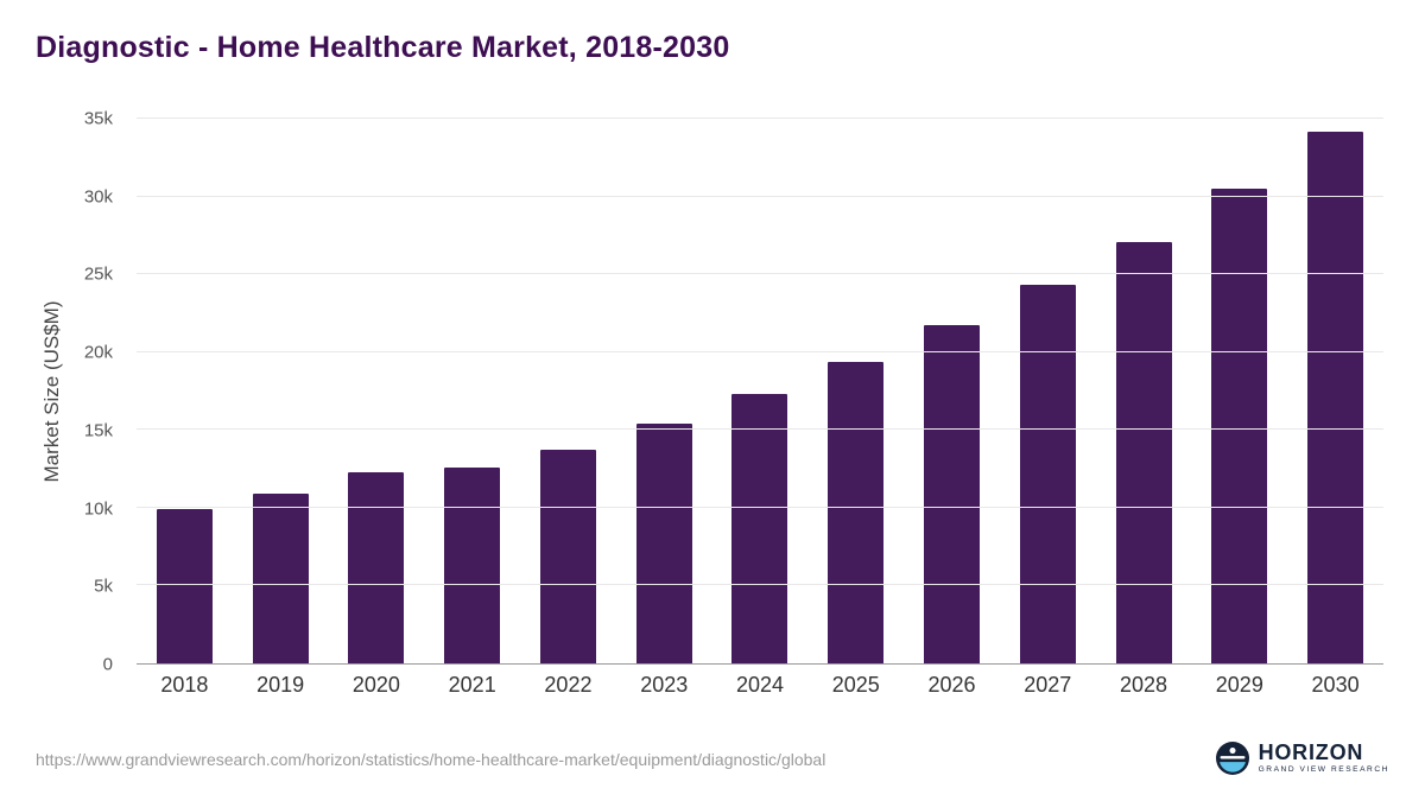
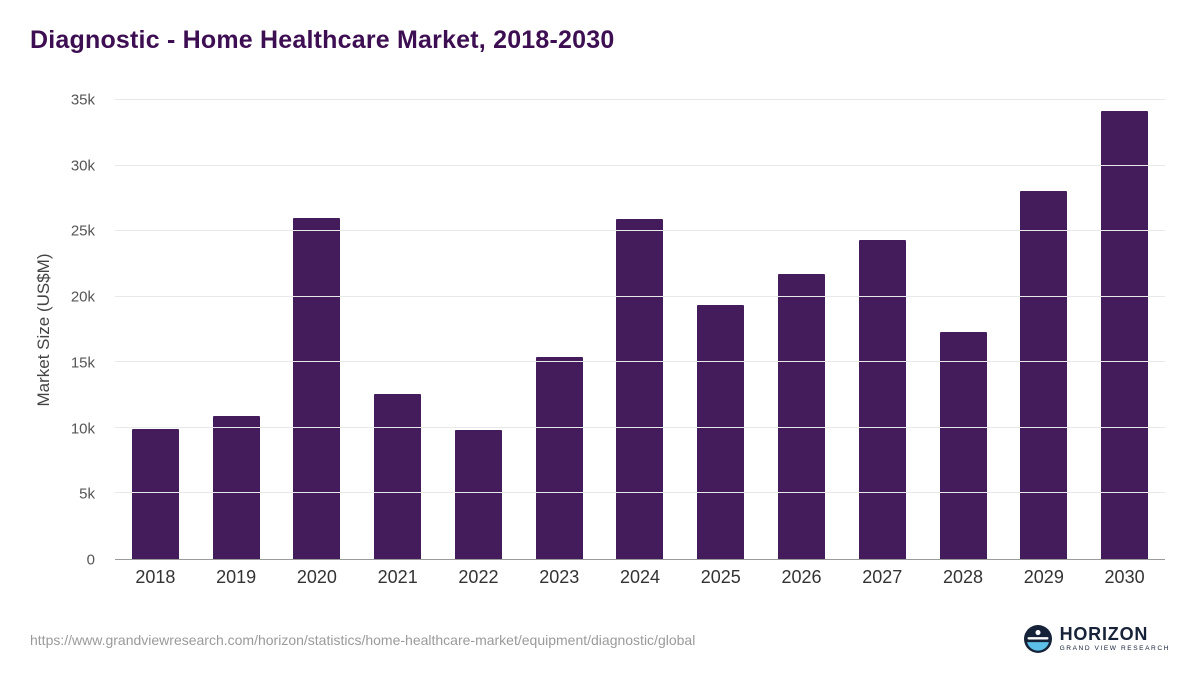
2020: 12.3k -> 26.0k
2022: 13.7k -> 9.8k
2024: 17.3k -> 25.9k
2028: 27.1k -> 17.3k
2029: 30.5k -> 28.1k
